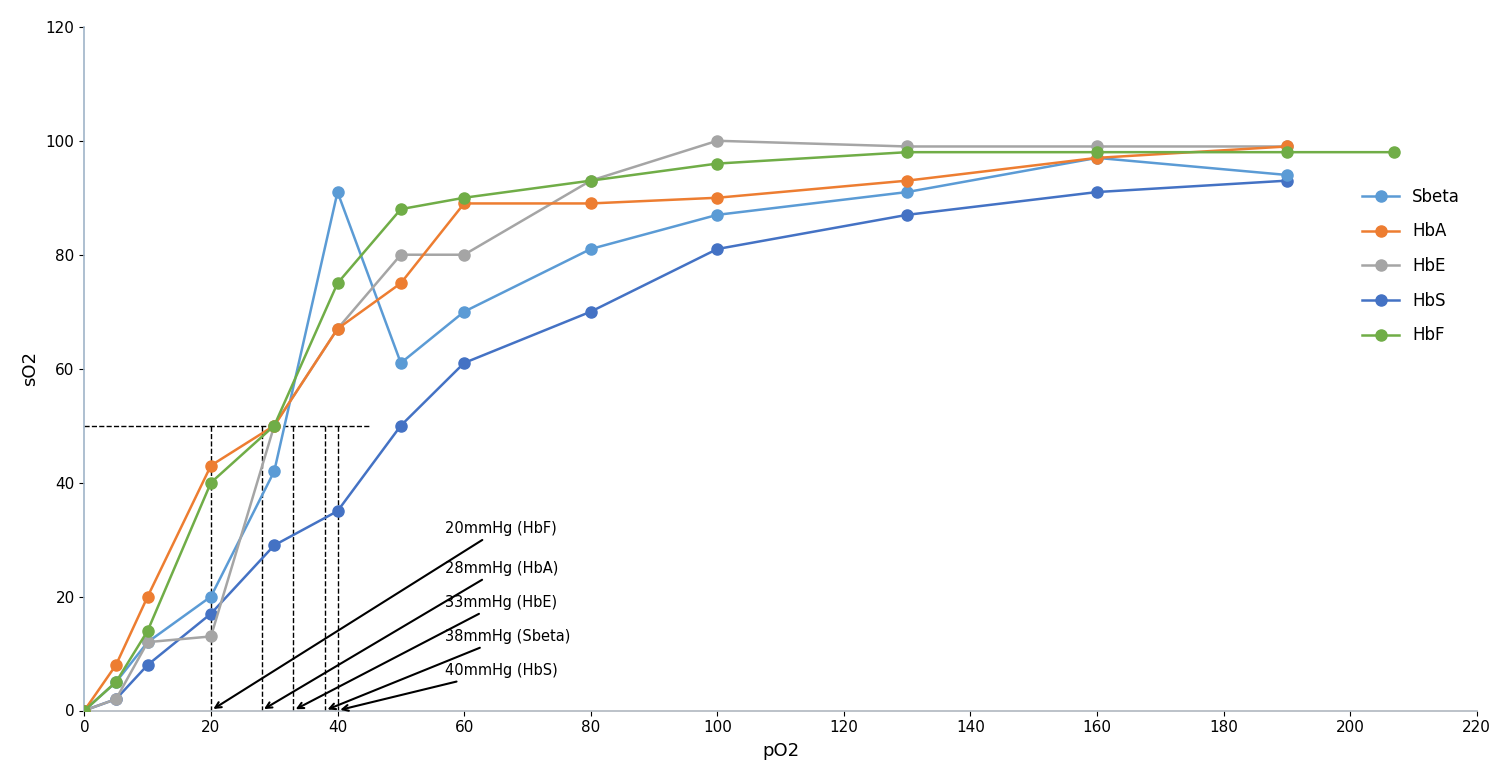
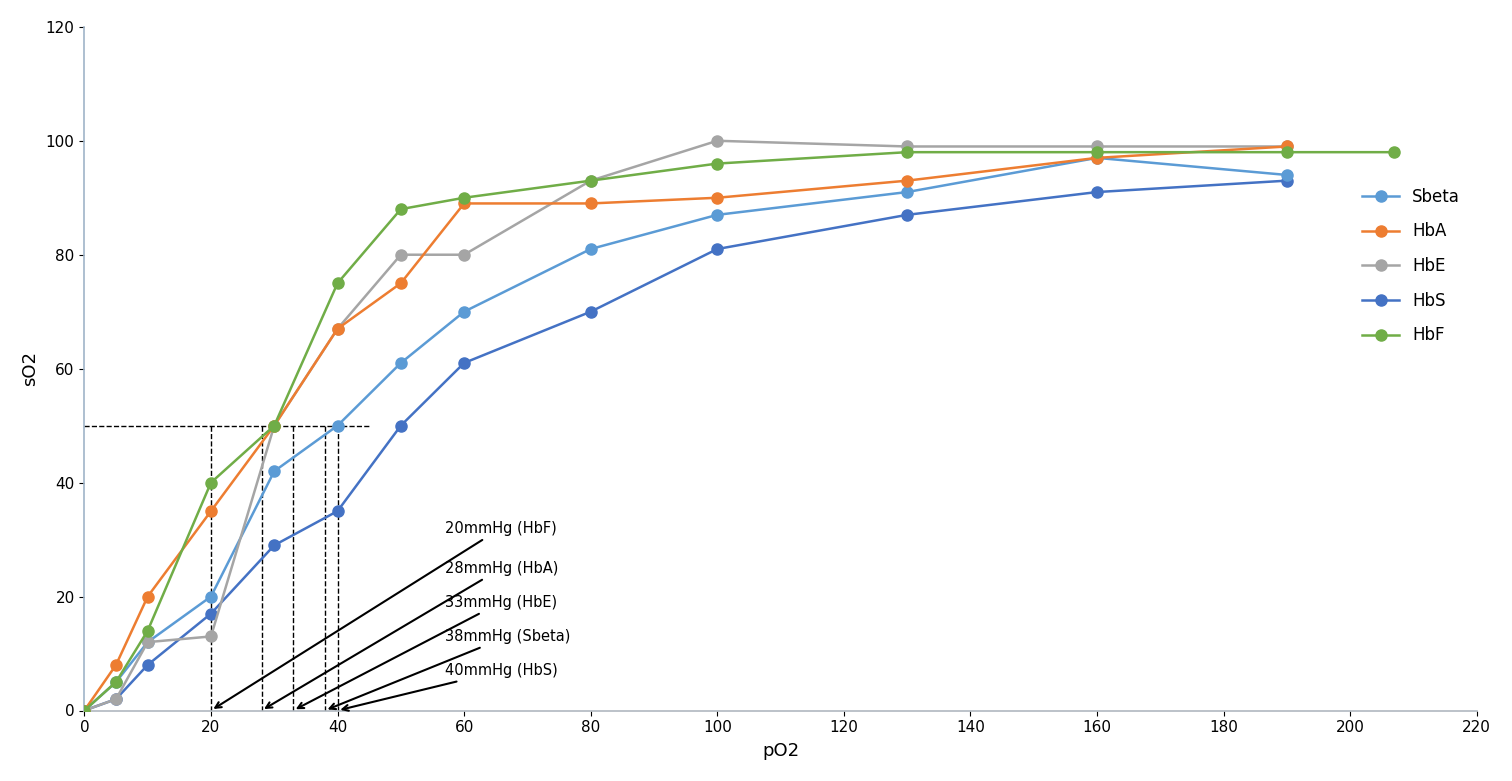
HbA/20: 43 -> 35
Sbeta/40: 91 -> 50
